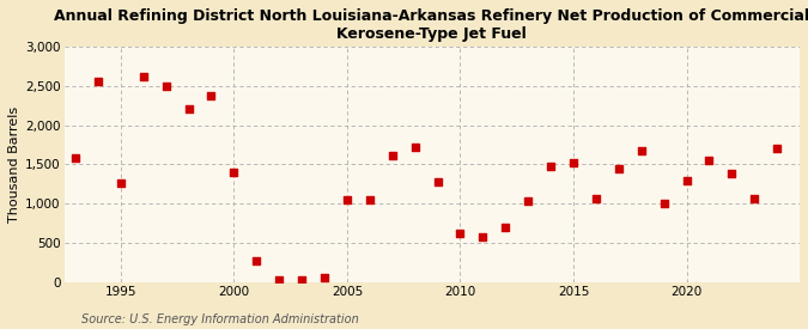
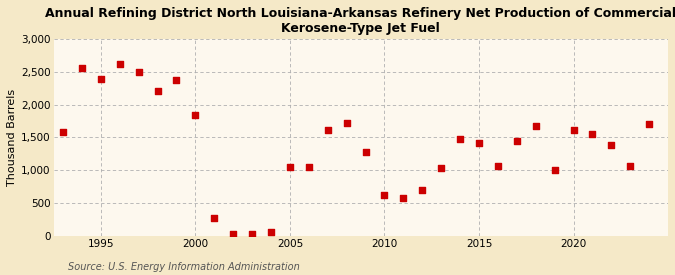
1995: 1,260 -> 2,390
2000: 1,400 -> 1,840
2015: 1,520 -> 1,420
2020: 1,300 -> 1,620
